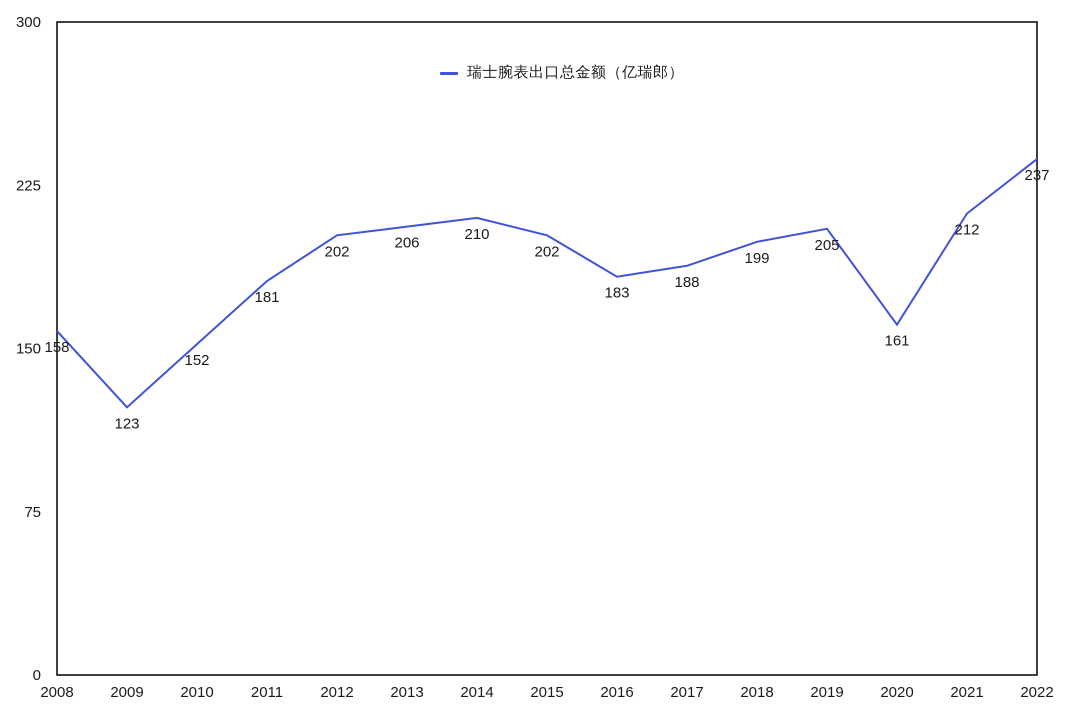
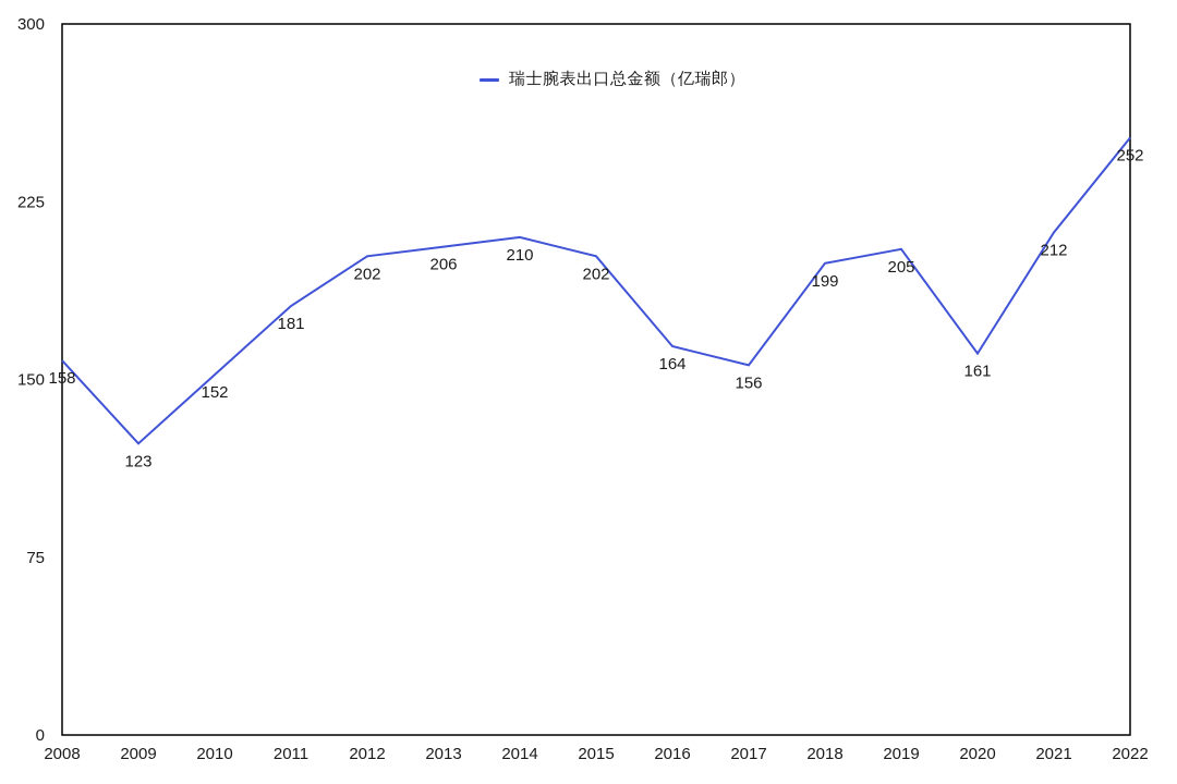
2016: 183 -> 164
2017: 188 -> 156
2022: 237 -> 252
